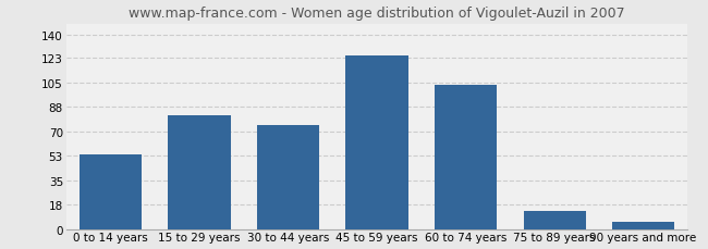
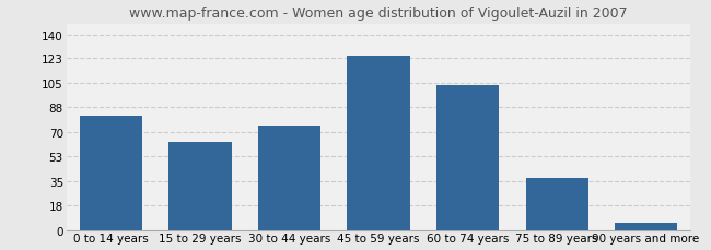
0 to 14 years: 54 -> 82
15 to 29 years: 82 -> 63
75 to 89 years: 13 -> 37
